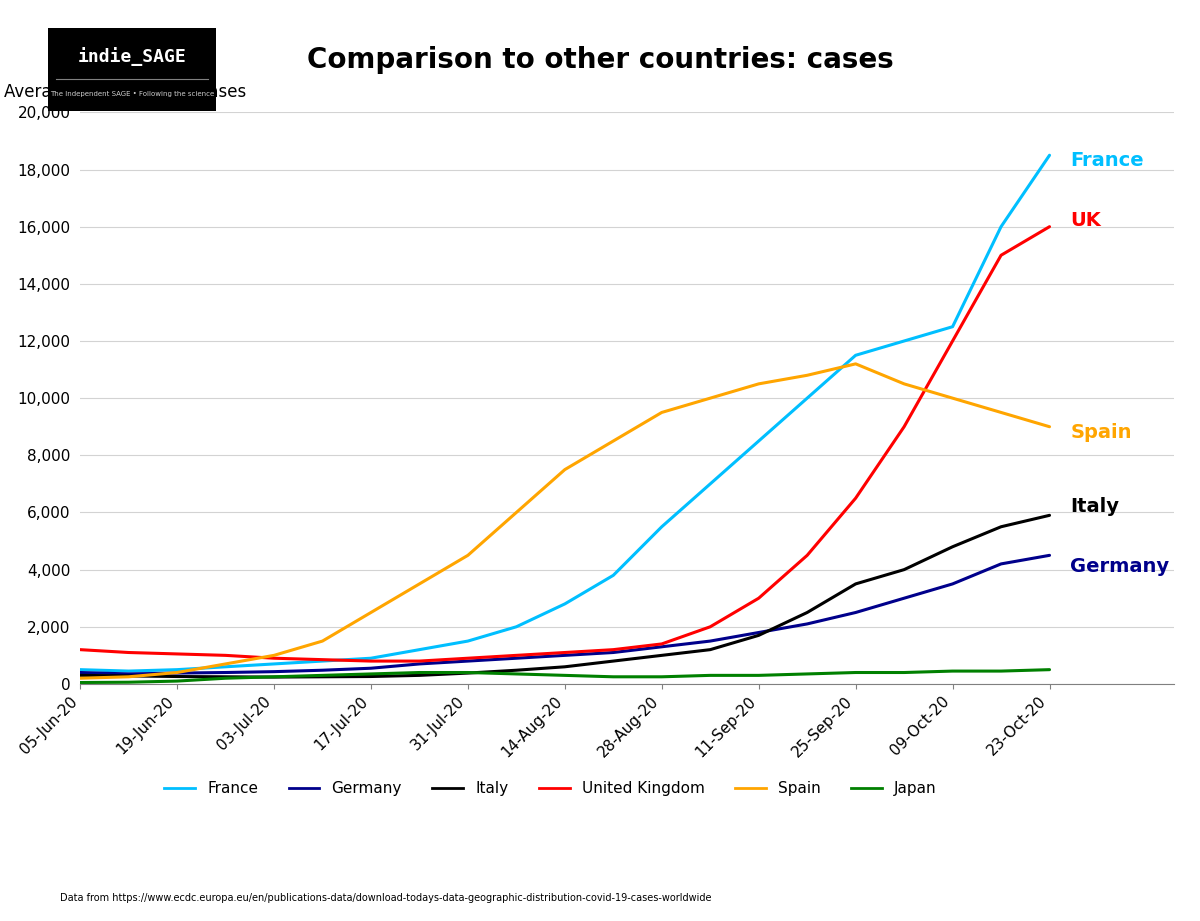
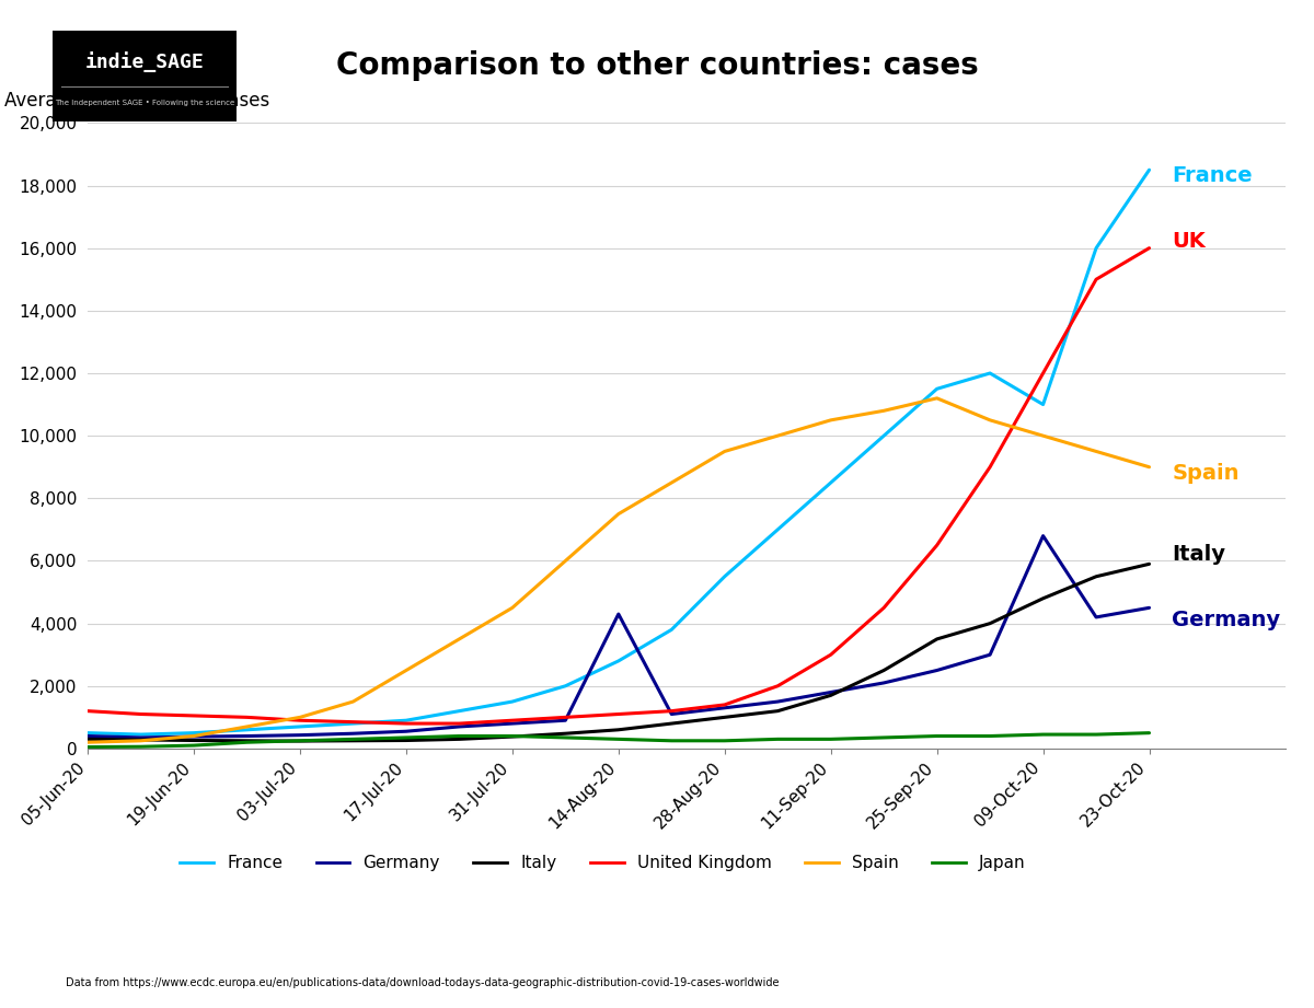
Germany/14-Aug-20: 1,000 -> 4,300
France/09-Oct-20: 12,500 -> 11,000
Germany/09-Oct-20: 3,500 -> 6,800
